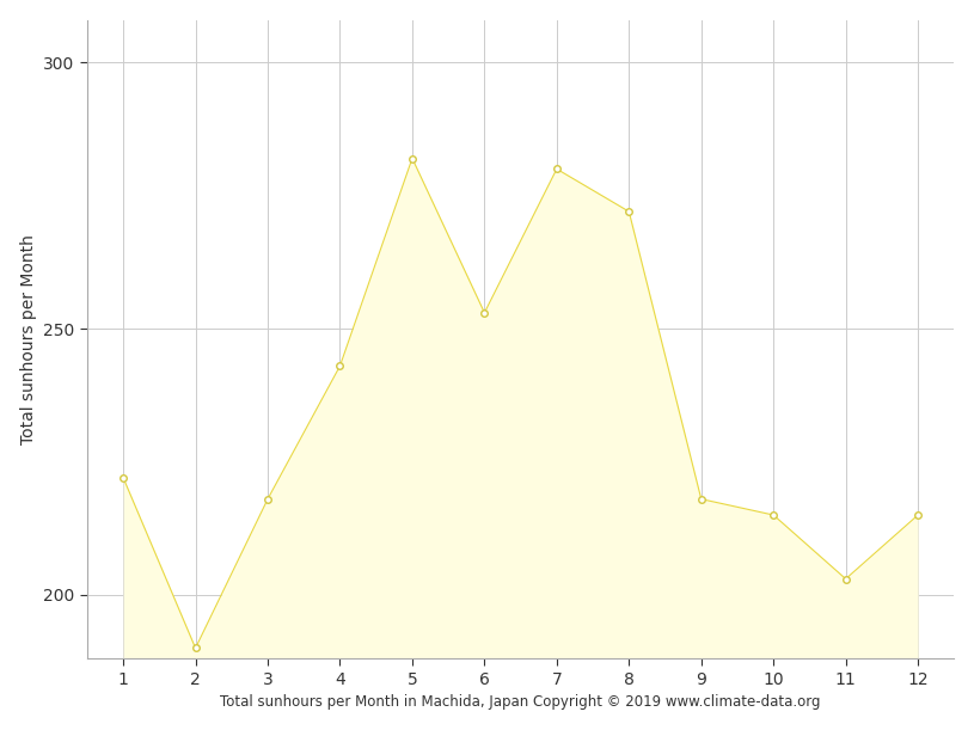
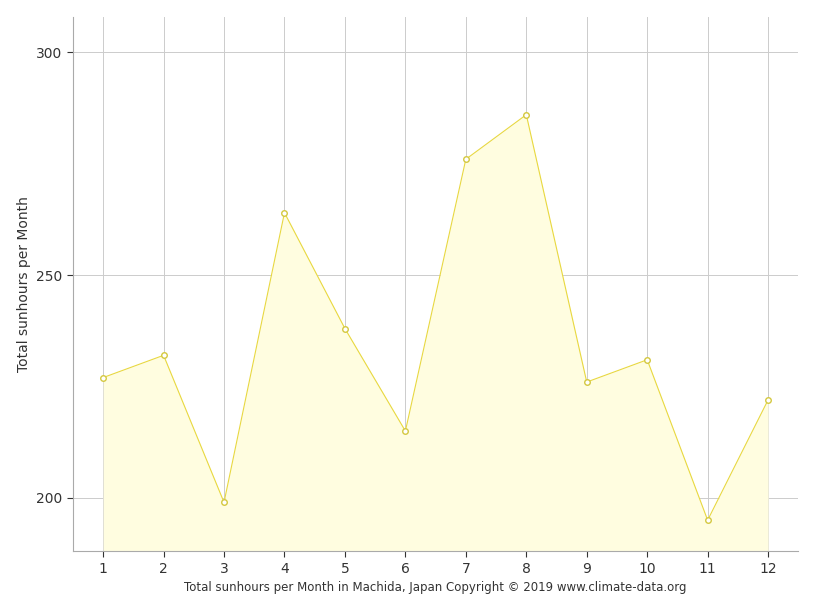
1: 222 -> 227
2: 190 -> 232
3: 218 -> 199
4: 243 -> 264
5: 282 -> 238
6: 253 -> 215
7: 280 -> 276
8: 272 -> 286
9: 218 -> 226
10: 215 -> 231
11: 203 -> 195
12: 215 -> 222
